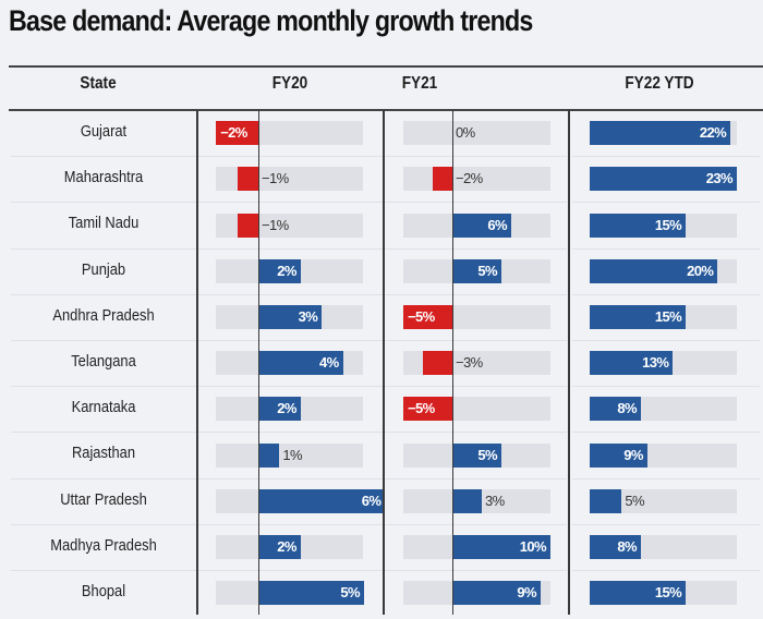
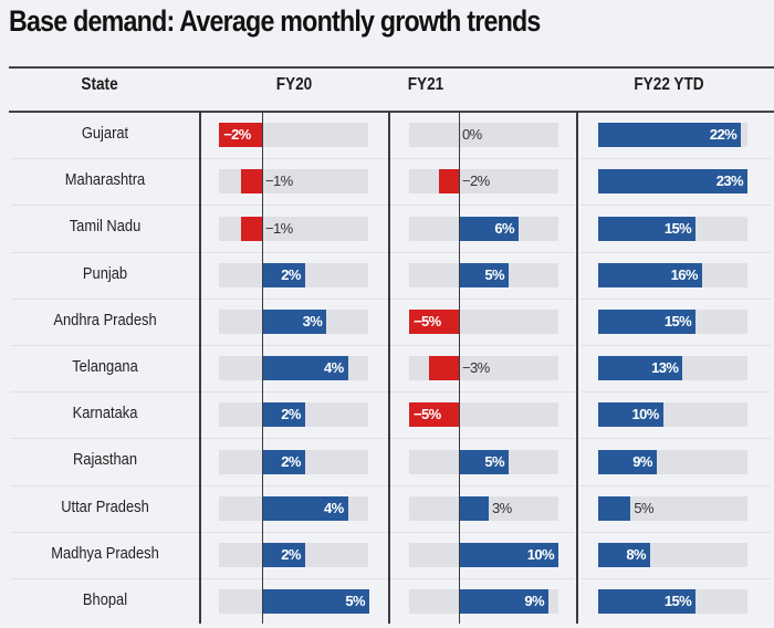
FY22 YTD/Punjab: 20% -> 16%
FY22 YTD/Karnataka: 8% -> 10%
FY20/Rajasthan: 1% -> 2%
FY20/Uttar Pradesh: 6% -> 4%
